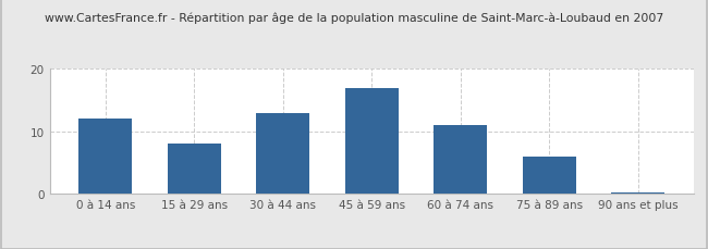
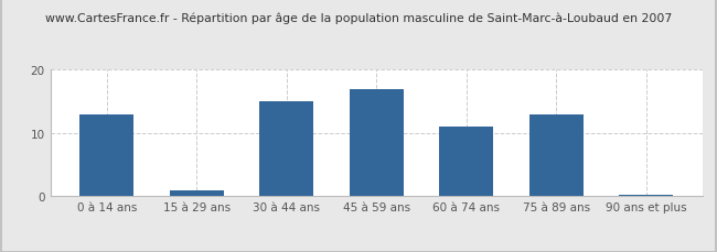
0 à 14 ans: 12.0 -> 13.0
15 à 29 ans: 8.0 -> 1.0
30 à 44 ans: 13.0 -> 15.0
75 à 89 ans: 6.0 -> 13.0
